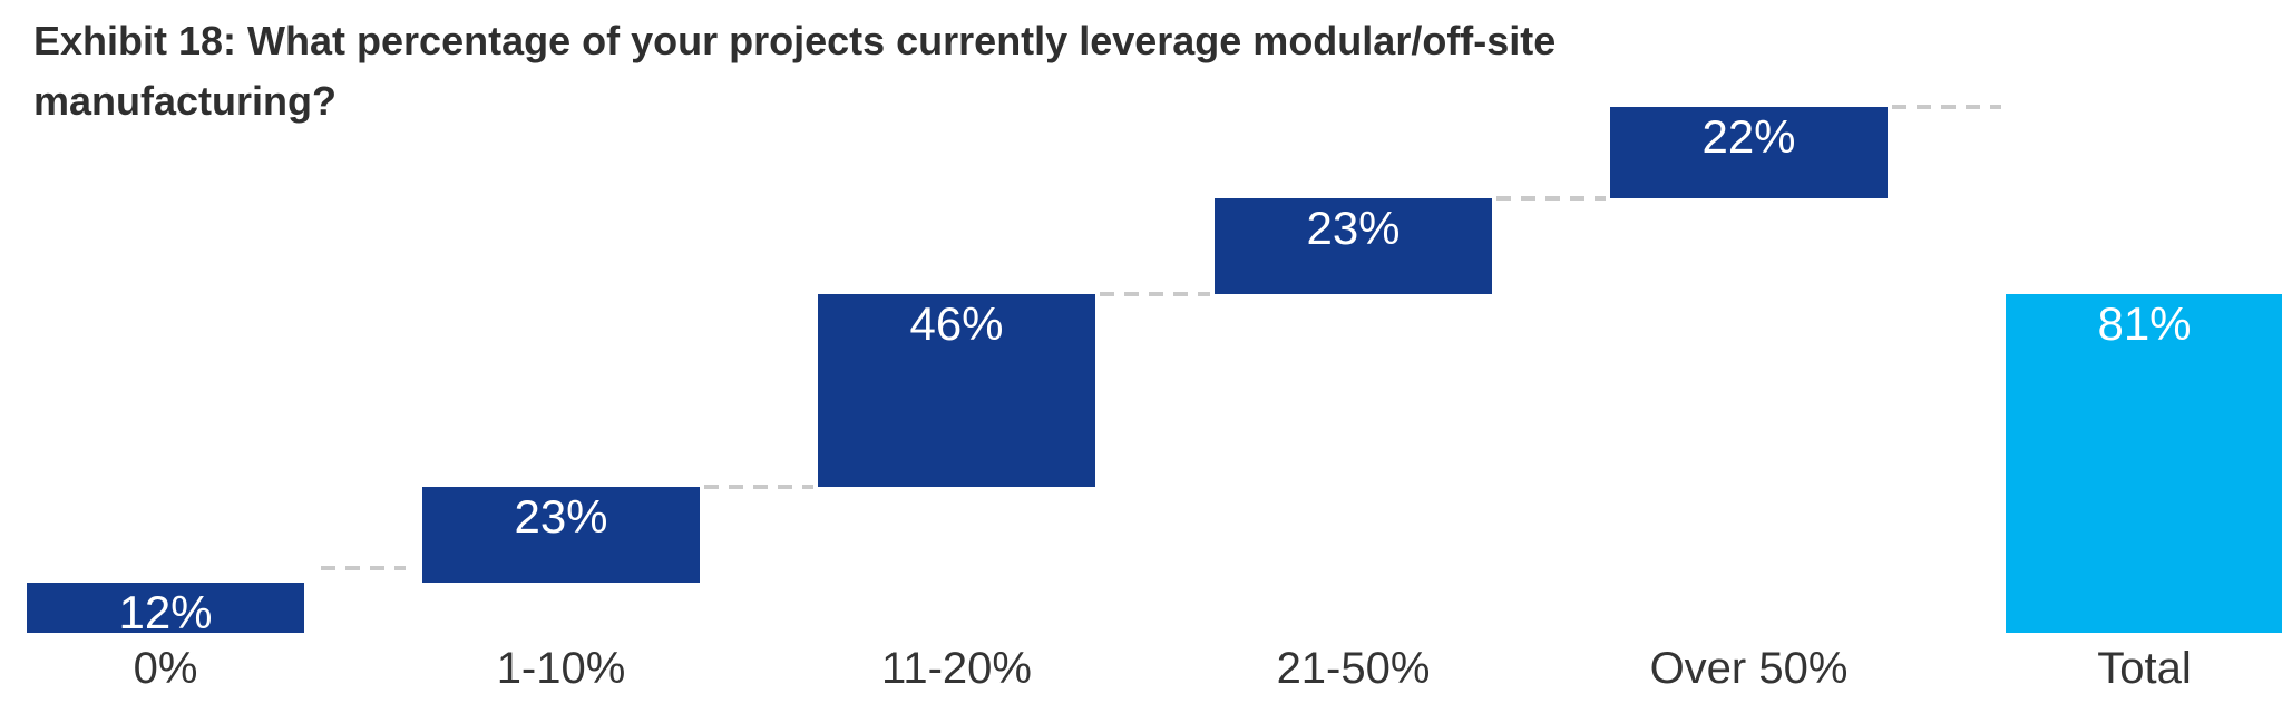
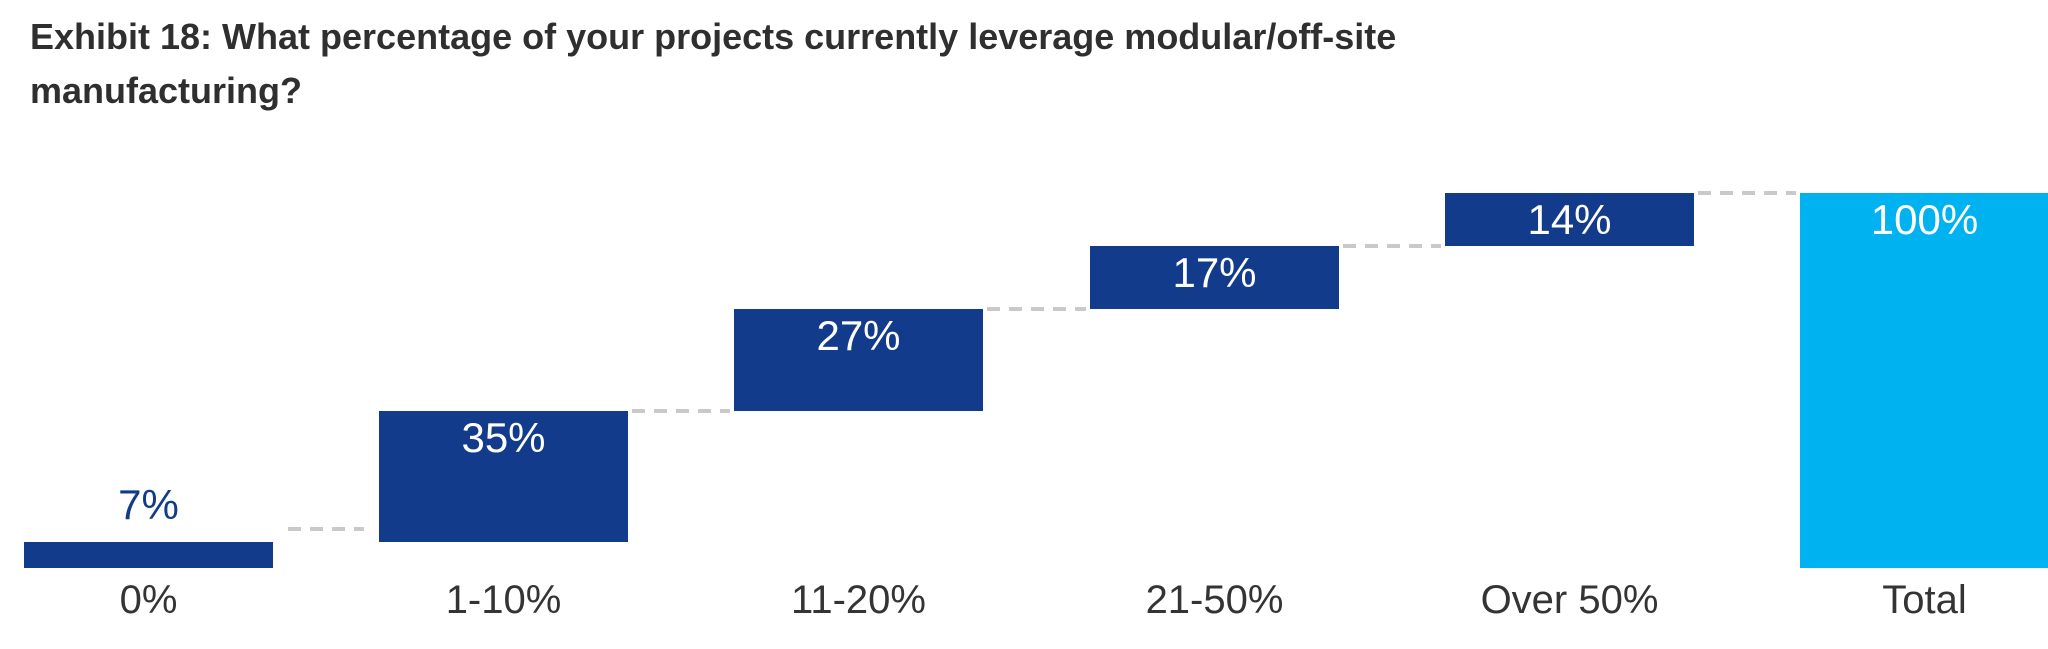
0%: 12% -> 7%
1-10%: 23% -> 35%
11-20%: 46% -> 27%
21-50%: 23% -> 17%
Over 50%: 22% -> 14%
Total: 81% -> 100%
